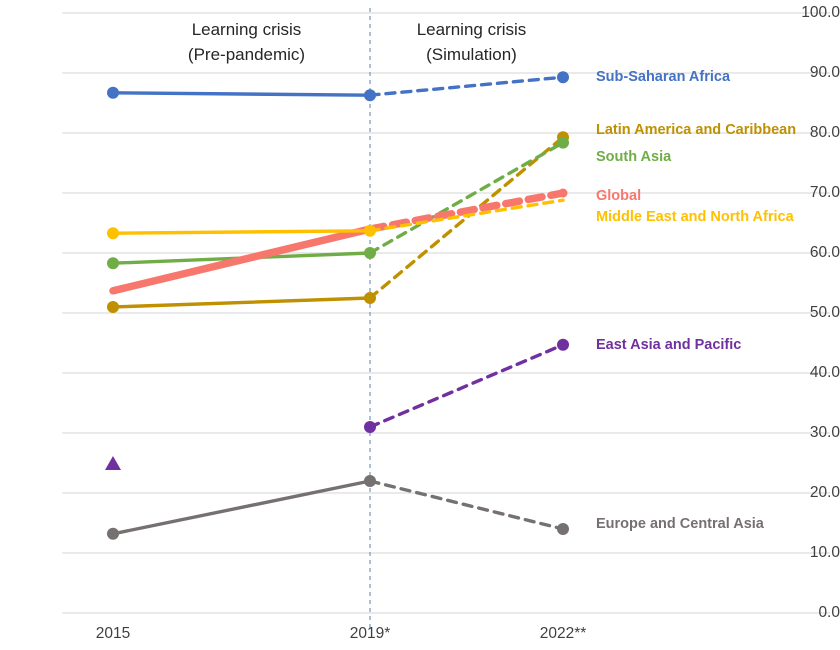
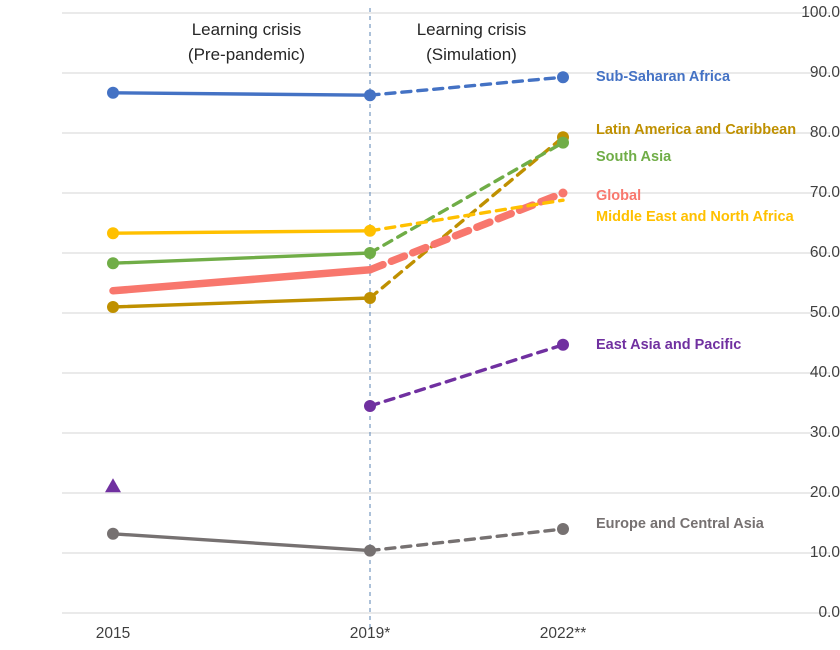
East Asia and Pacific/2015: 25 -> 21
Global/2019*: 64 -> 57
East Asia and Pacific/2019*: 31 -> 34
Europe and Central Asia/2019*: 22 -> 10
